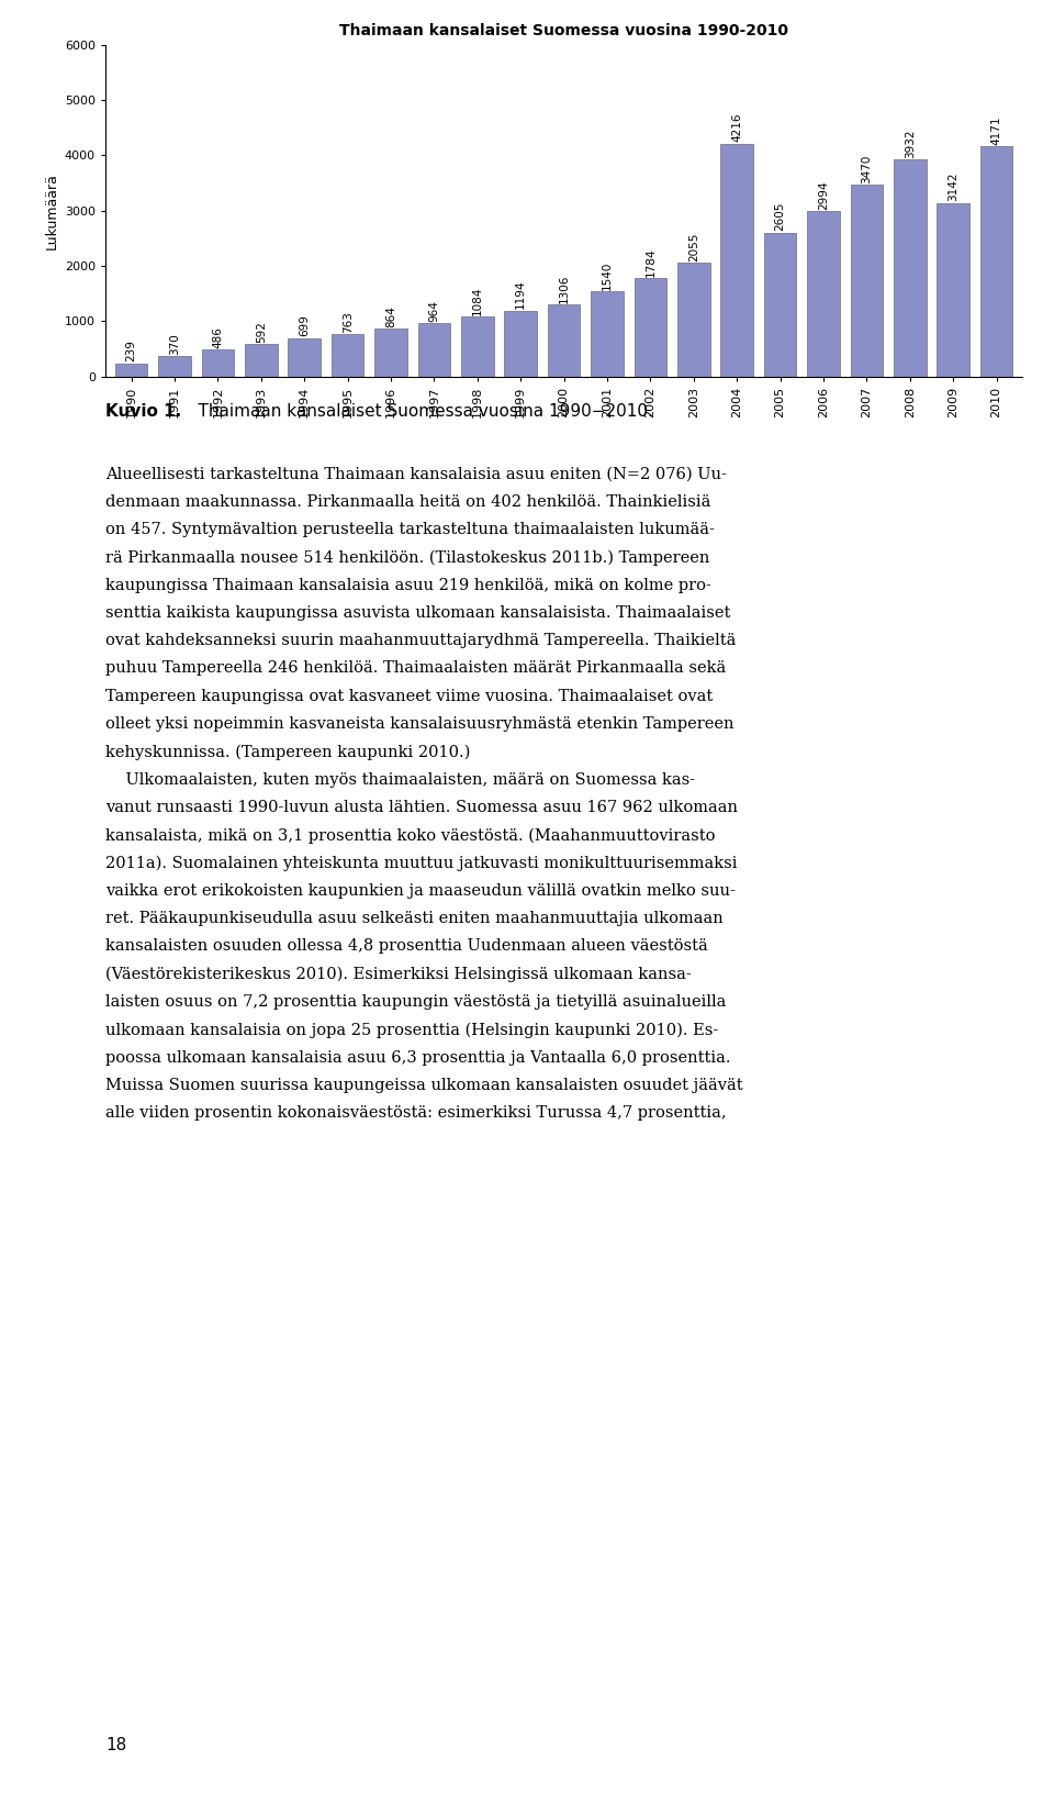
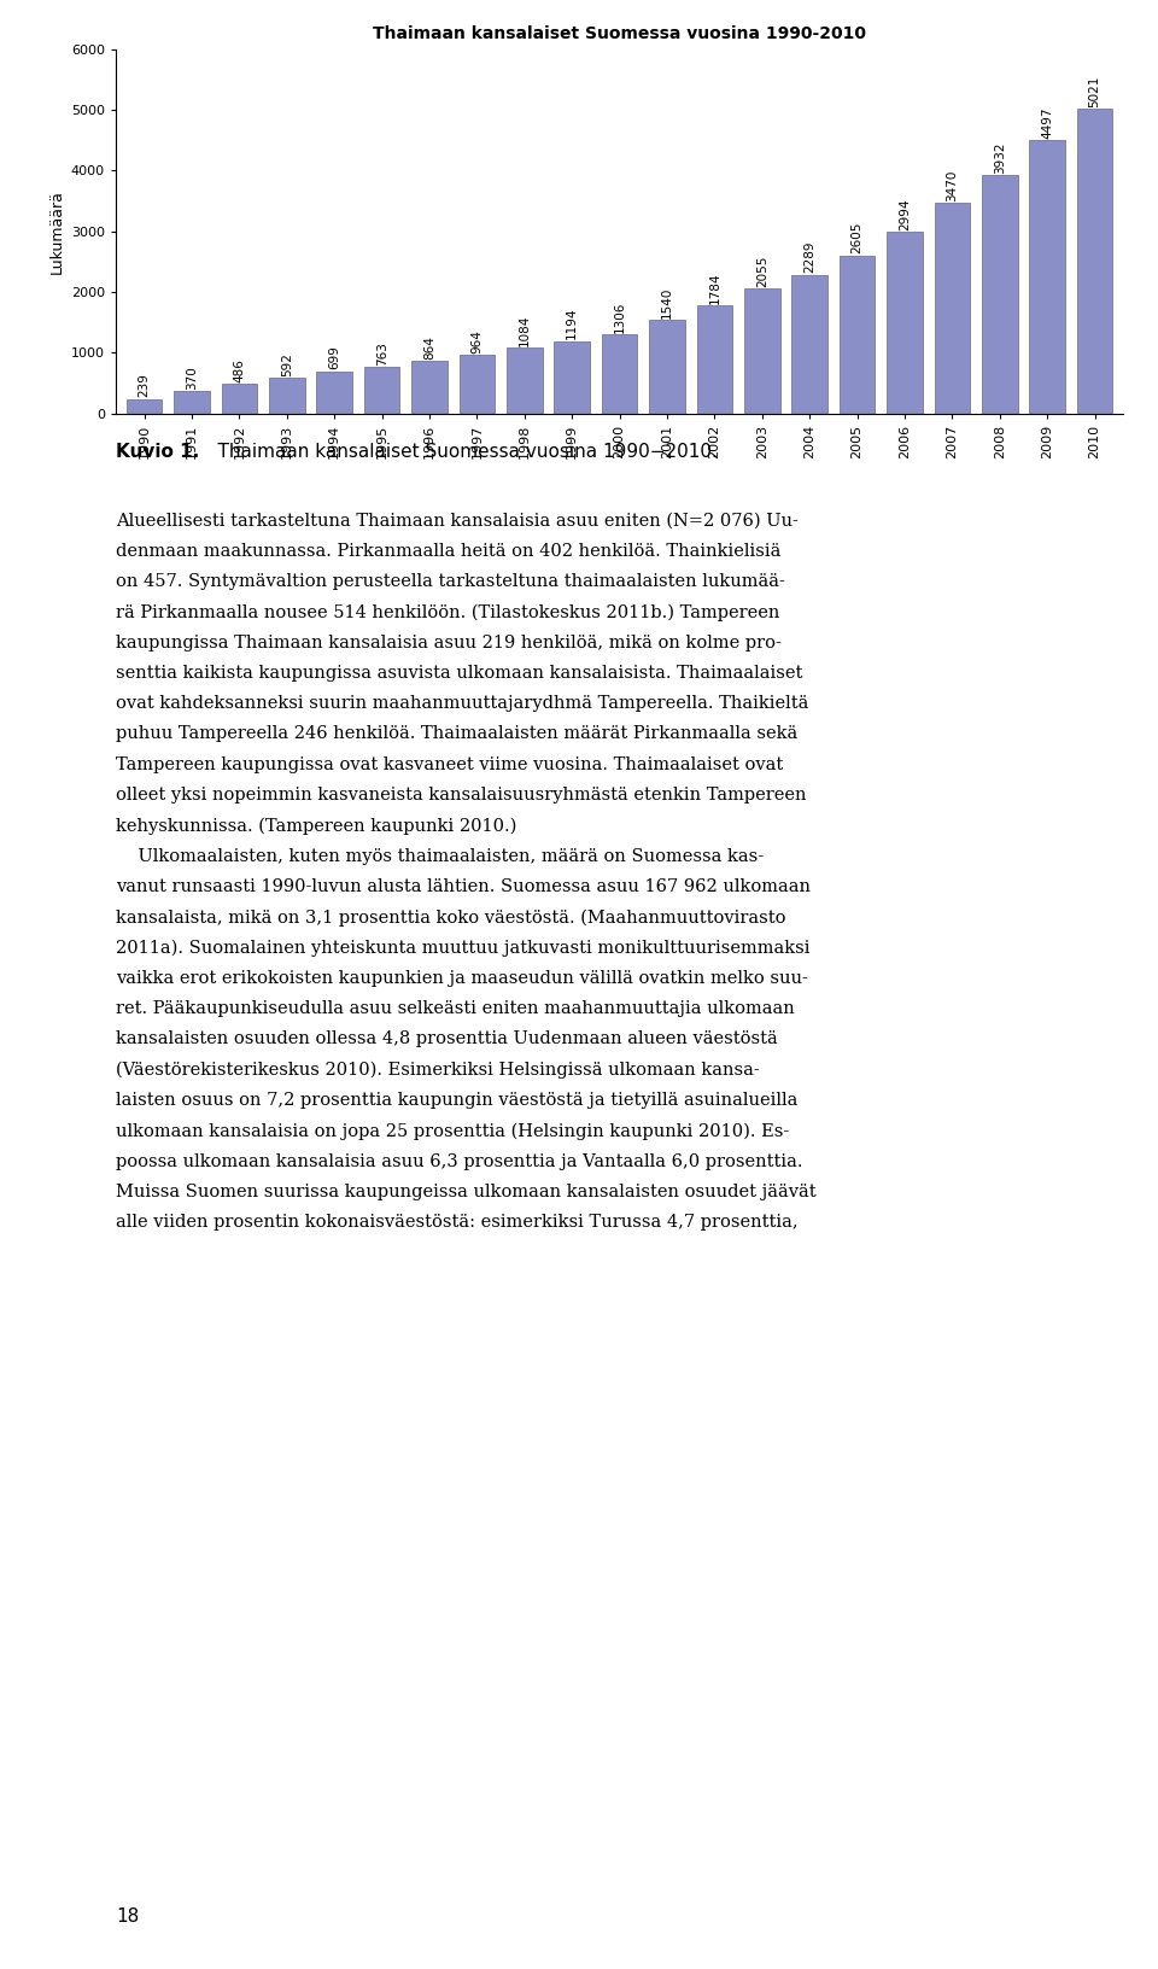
2004: 4216 -> 2289
2009: 3142 -> 4497
2010: 4171 -> 5021
